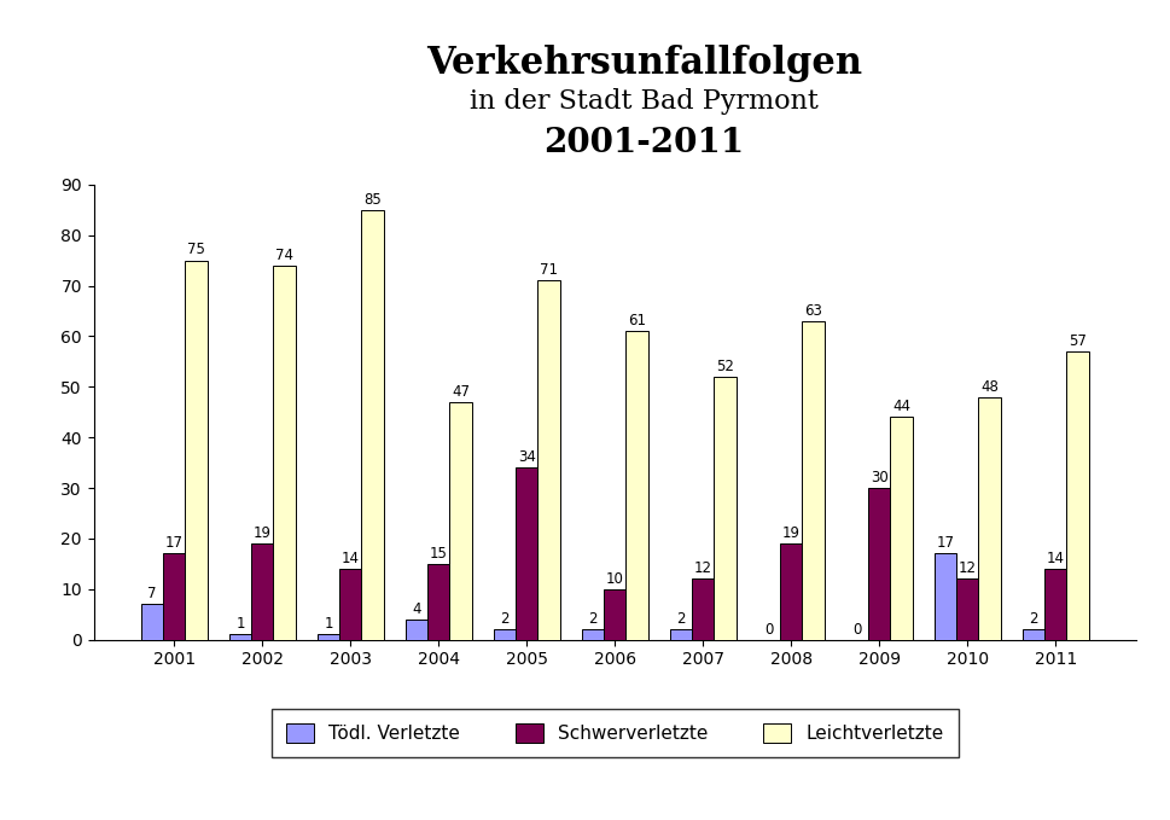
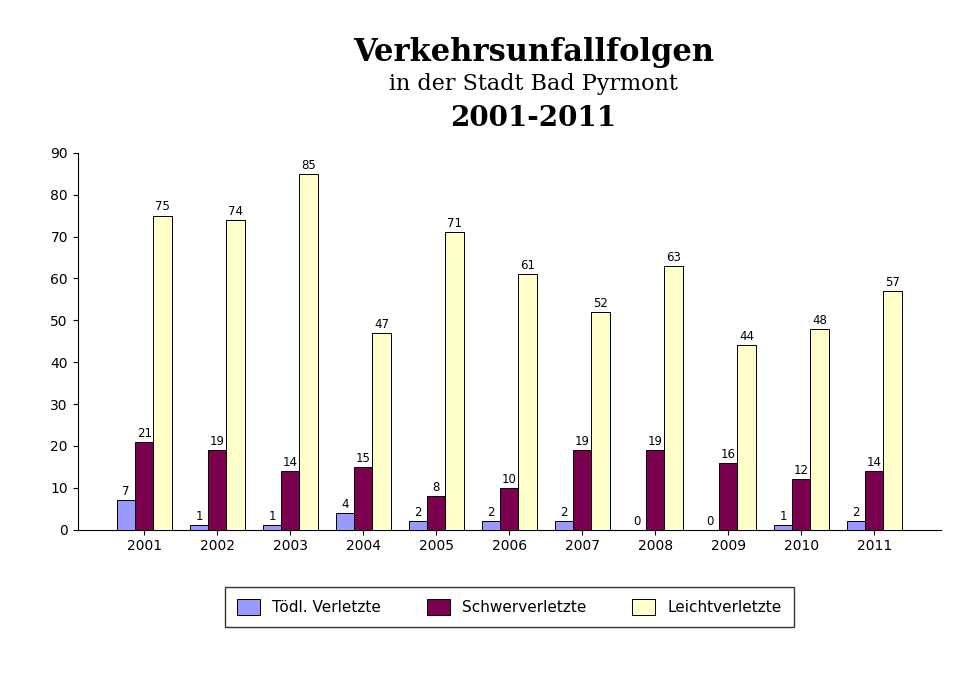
Schwerverletzte/2001: 17 -> 21
Schwerverletzte/2005: 34 -> 8
Schwerverletzte/2007: 12 -> 19
Schwerverletzte/2009: 30 -> 16
Tödl. Verletzte/2010: 17 -> 1
